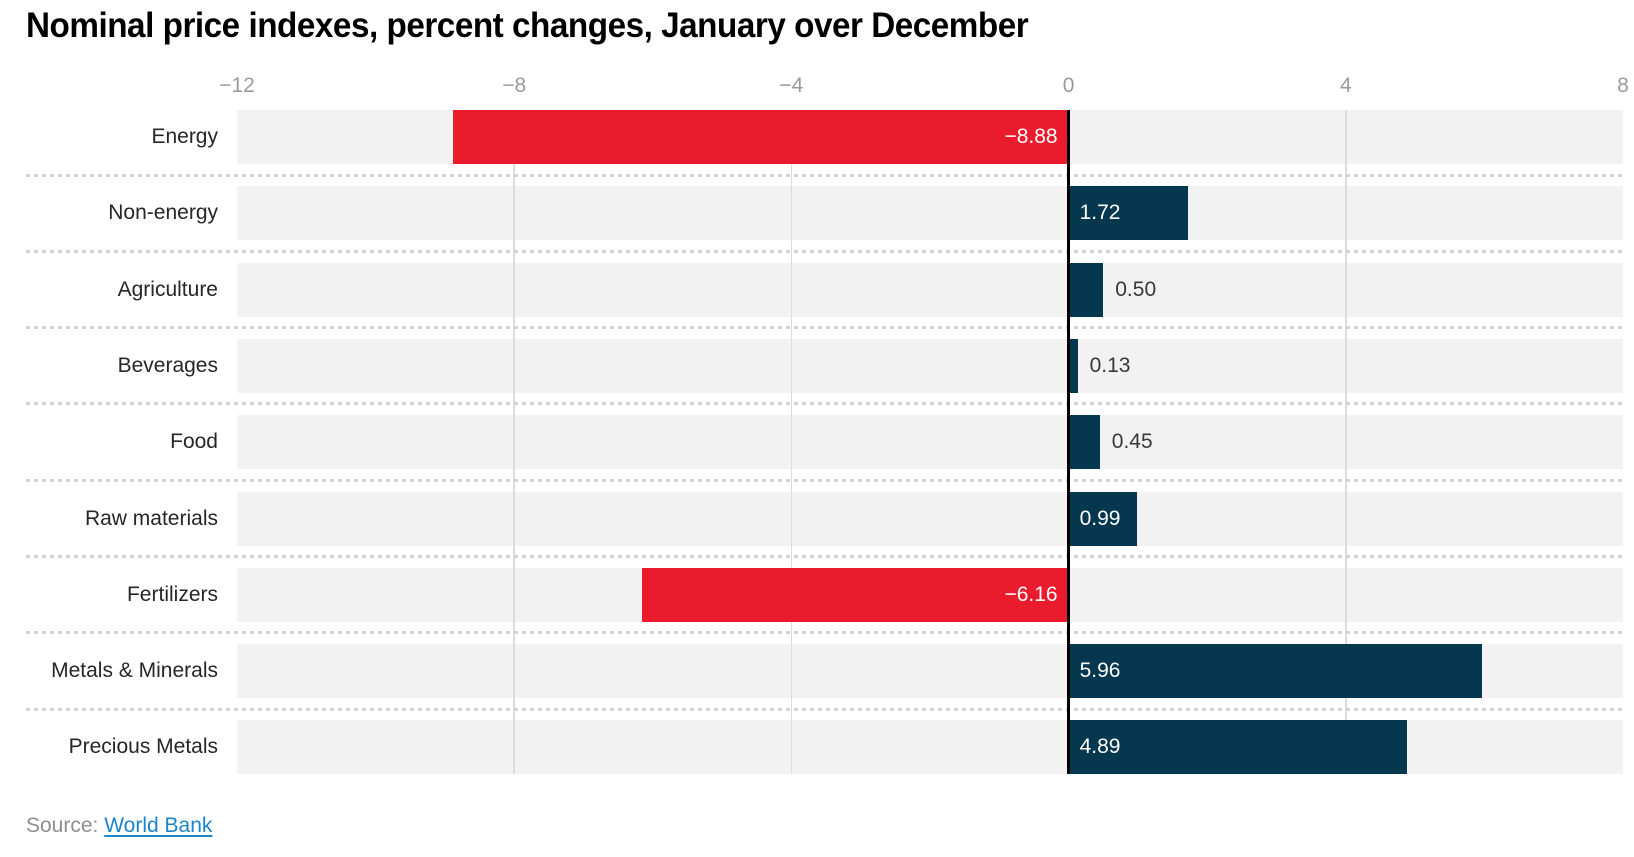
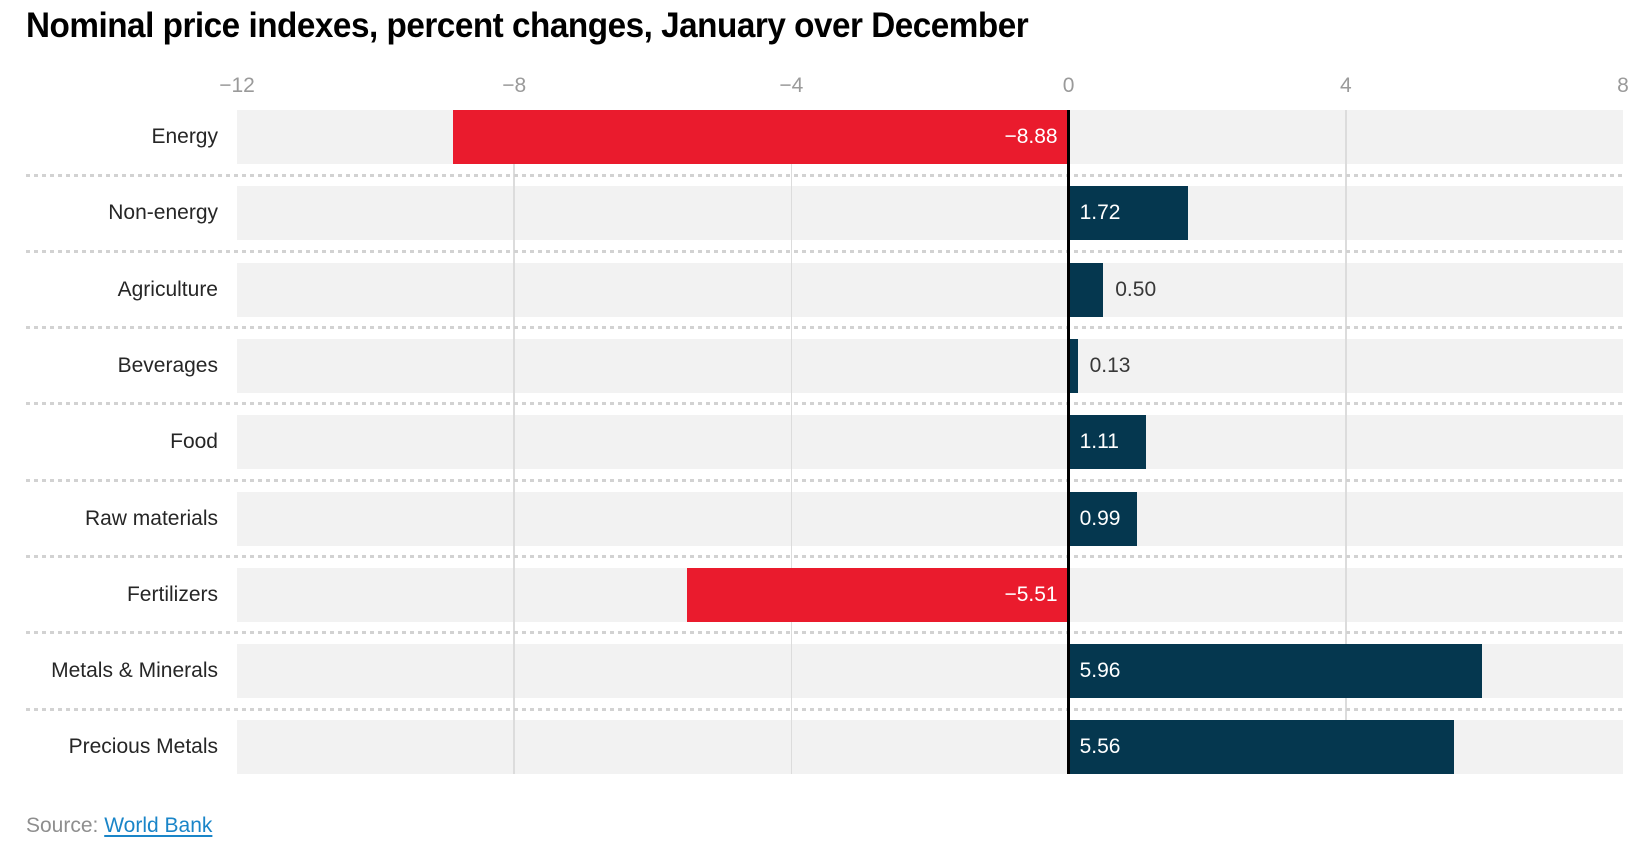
Food: 0.45 -> 1.11
Fertilizers: −6.16 -> −5.51
Precious Metals: 4.89 -> 5.56
